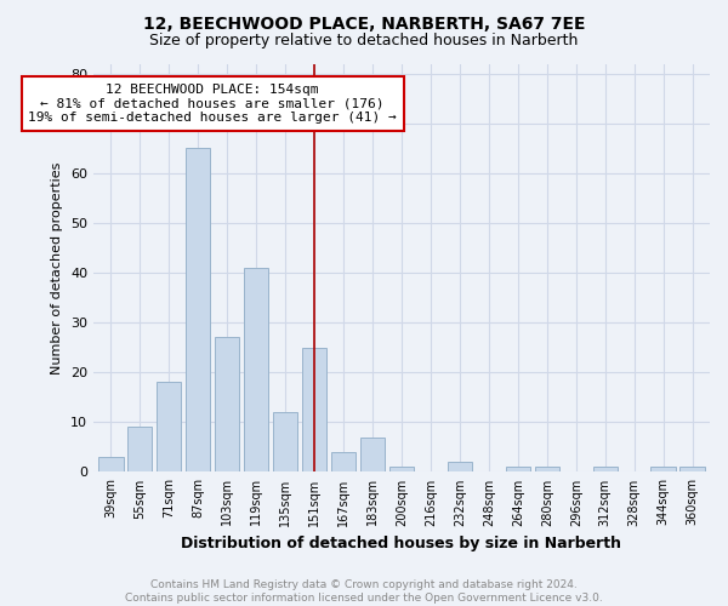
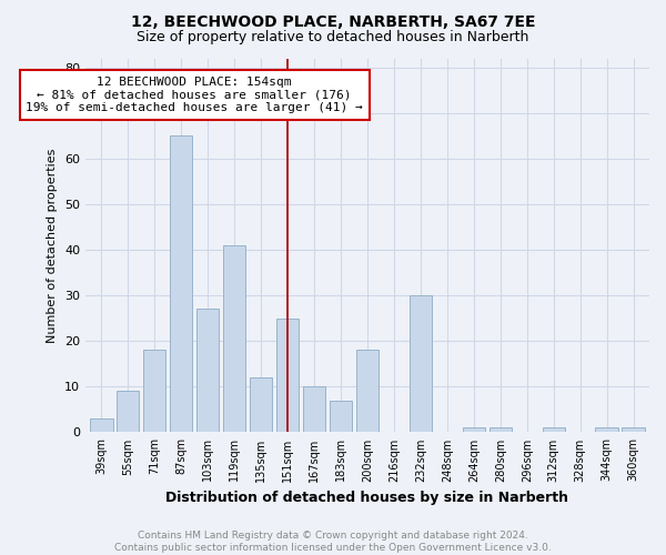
167sqm: 4 -> 10
200sqm: 1 -> 18
232sqm: 2 -> 30
